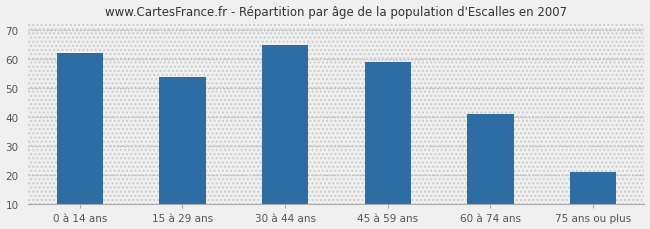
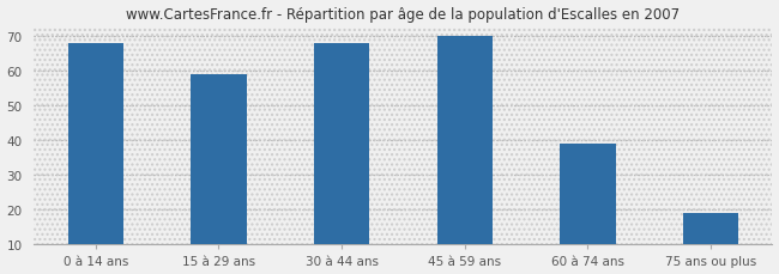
0 à 14 ans: 62 -> 68
15 à 29 ans: 54 -> 59
30 à 44 ans: 65 -> 68
45 à 59 ans: 59 -> 70
60 à 74 ans: 41 -> 39
75 ans ou plus: 21 -> 19
